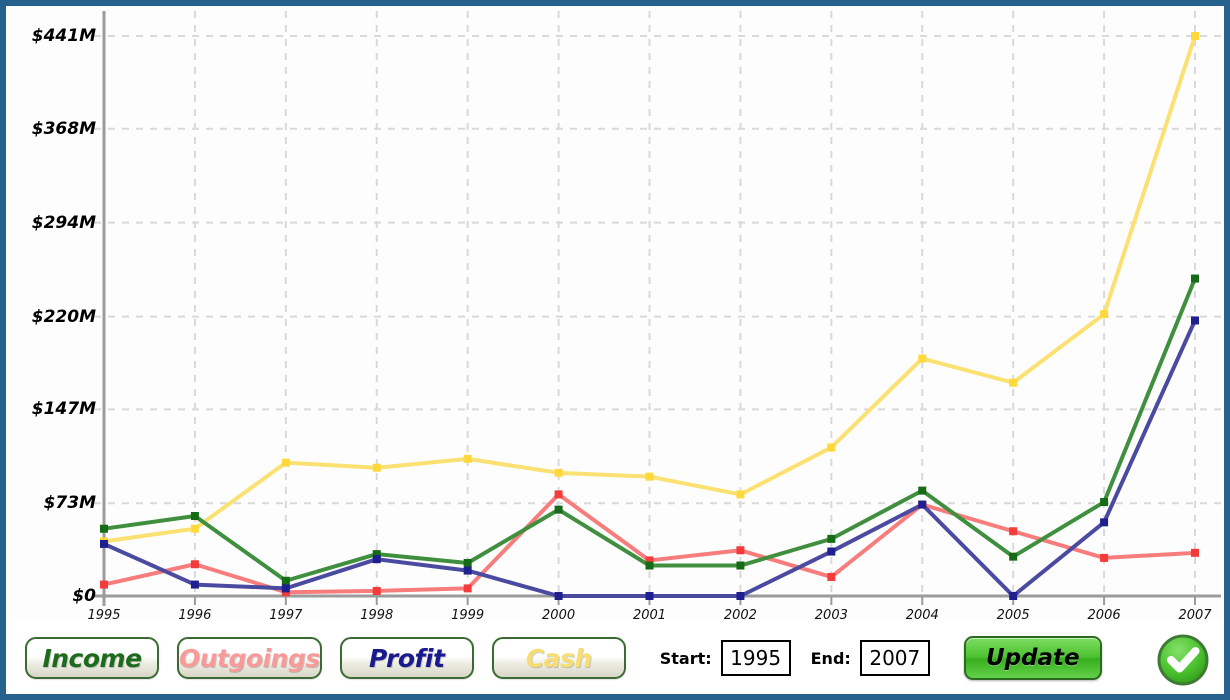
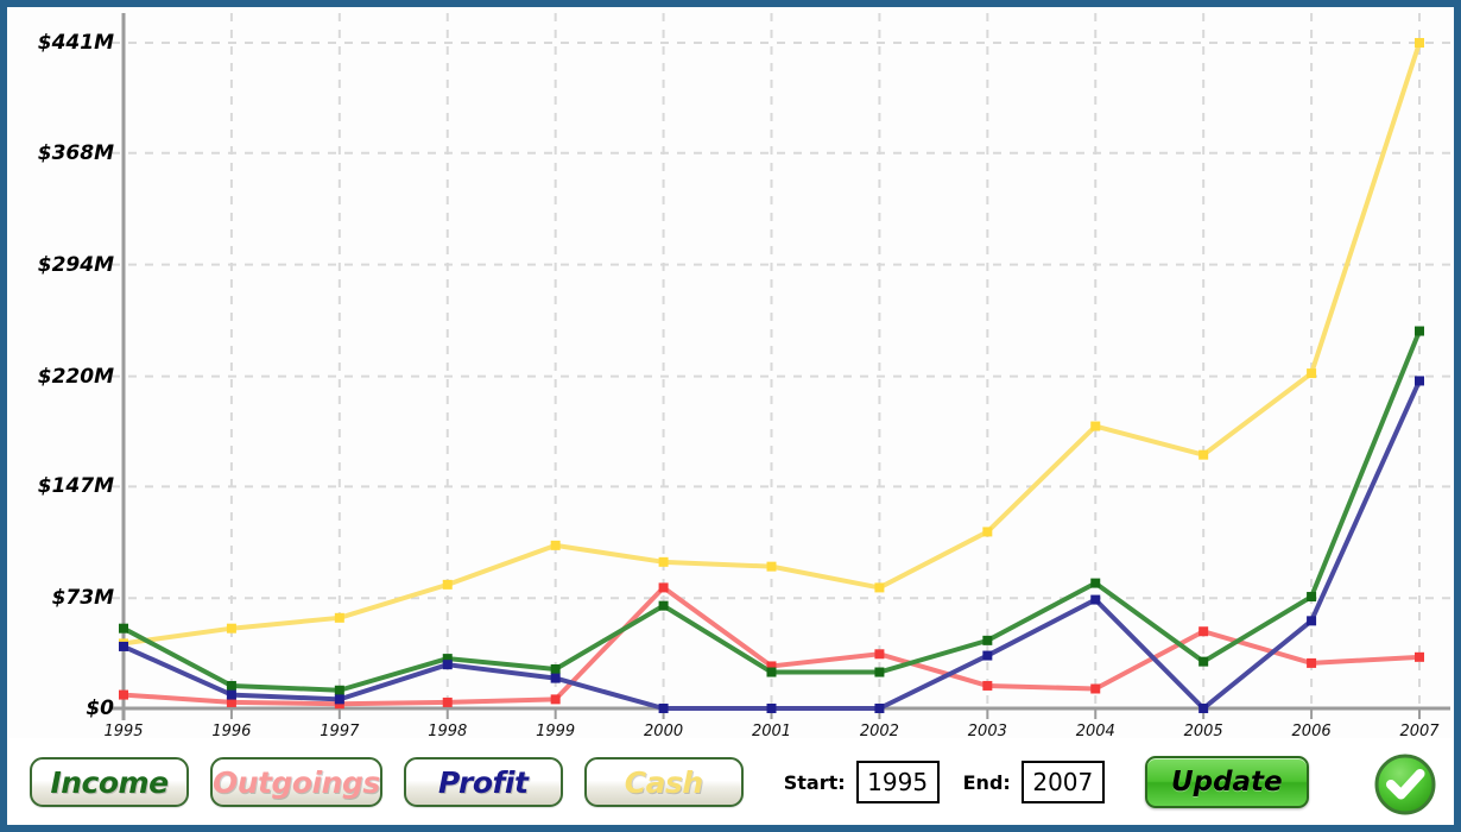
Income/1996: $63M -> $15M
Outgoings/1996: $25M -> $4M
Cash/1997: $105M -> $60M
Cash/1998: $101M -> $82M
Outgoings/2004: $72M -> $13M
